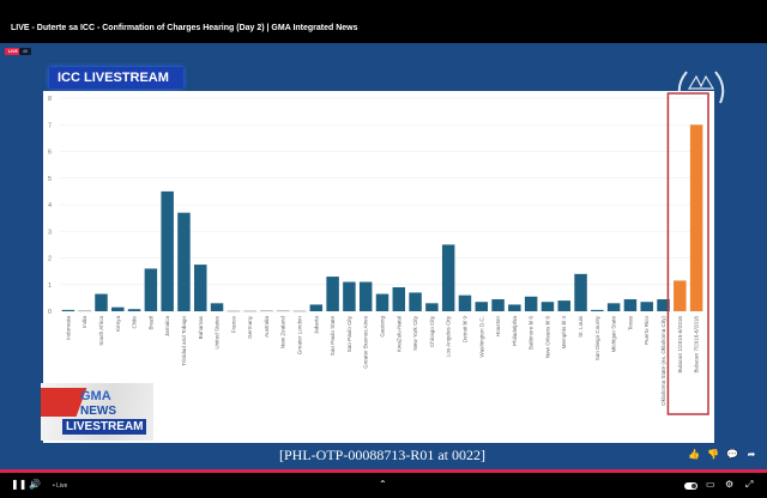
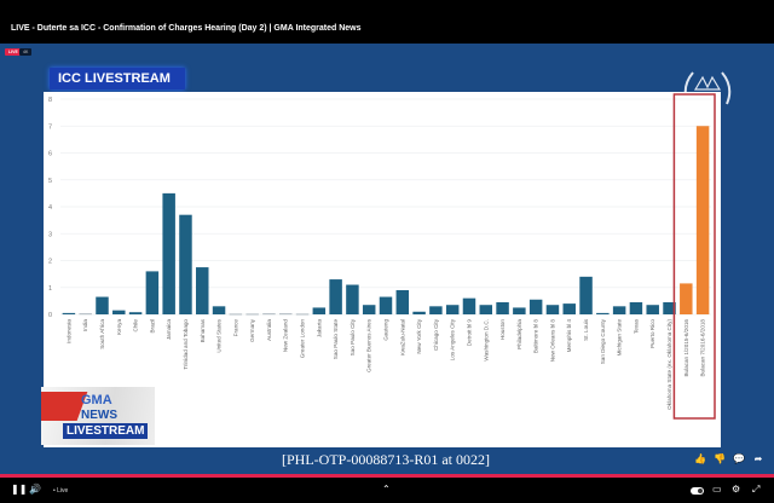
Greater Buenos Aires: 1.1 -> 0.3
New York City: 0.7 -> 0.1
Los Angeles City: 2.5 -> 0.3
